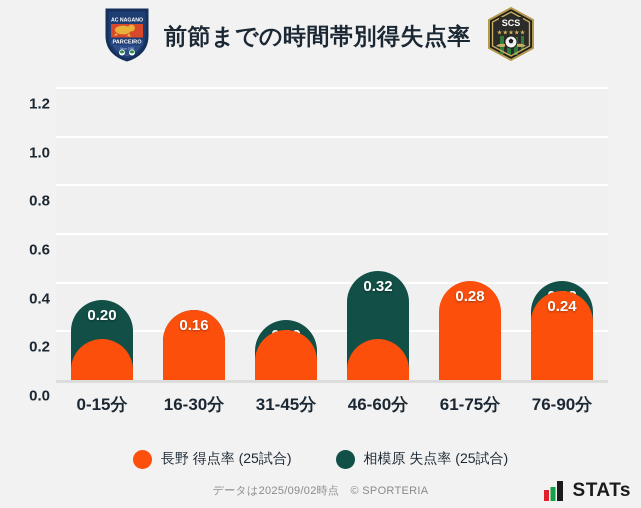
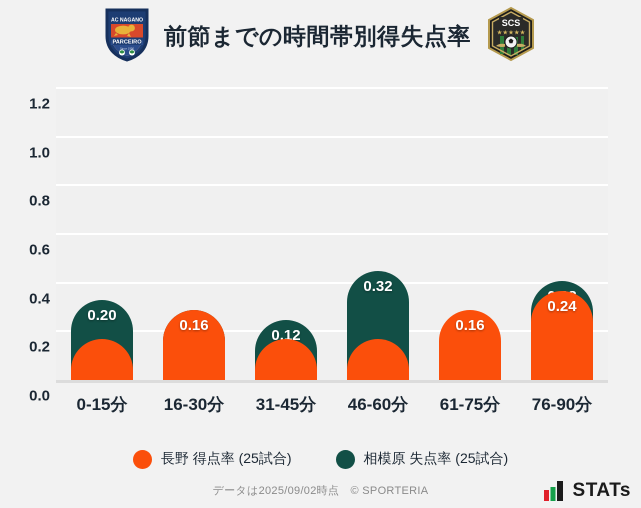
長野 得点率 (25試合)/31-45分: 0.08 -> 0.04
相模原 失点率 (25試合)/61-75分: 0.20 -> 0.12
長野 得点率 (25試合)/61-75分: 0.28 -> 0.16
